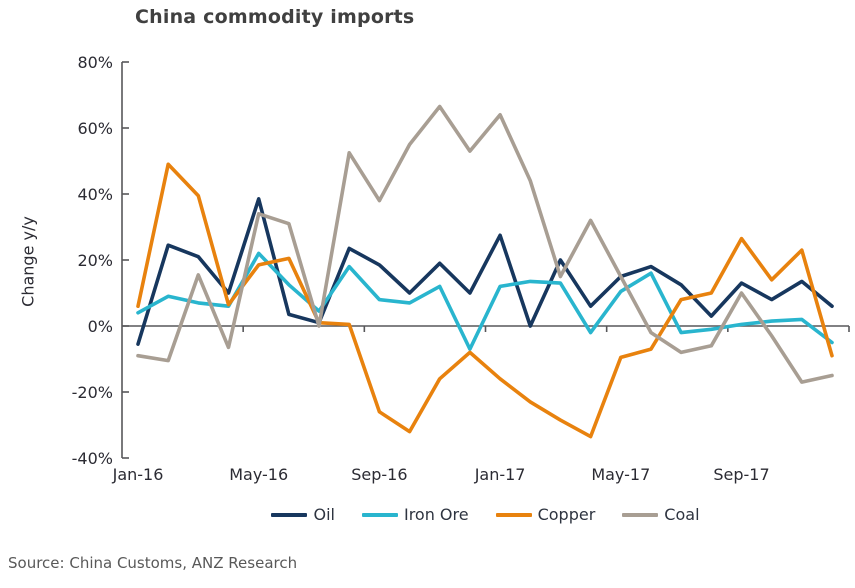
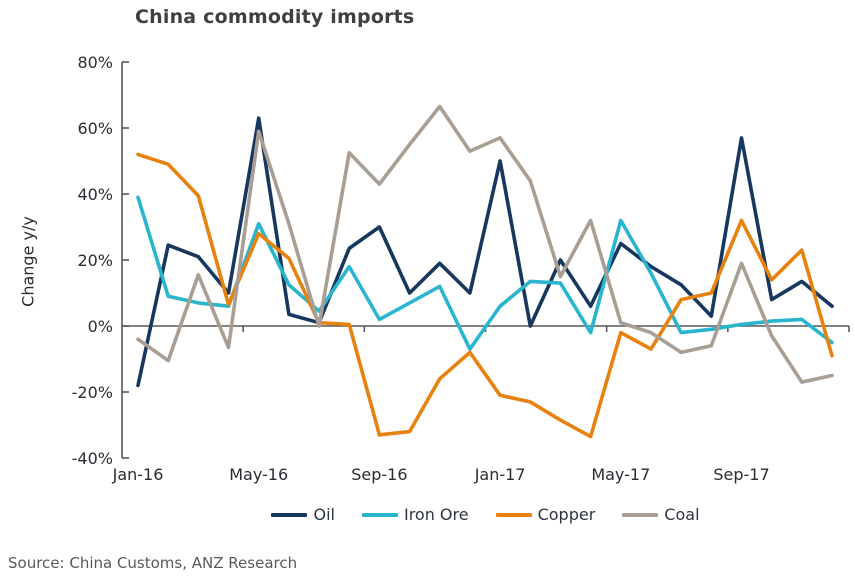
Oil/Jan-16: -6% -> -18%
Iron Ore/Jan-16: 4% -> 39%
Copper/Jan-16: 6% -> 52%
Coal/Jan-16: -9% -> -4%
Oil/May-16: 38% -> 63%
Iron Ore/May-16: 22% -> 31%
Copper/May-16: 18% -> 28%
Coal/May-16: 34% -> 59%
Oil/Sep-16: 18% -> 30%
Iron Ore/Sep-16: 8% -> 2%
Copper/Sep-16: -26% -> -33%
Coal/Sep-16: 38% -> 43%
Oil/Jan-17: 28% -> 50%
Iron Ore/Jan-17: 12% -> 6%
Copper/Jan-17: -16% -> -21%
Coal/Jan-17: 64% -> 57%
Oil/May-17: 15% -> 25%
Iron Ore/May-17: 10% -> 32%
Copper/May-17: -10% -> -2%
Coal/May-17: 15% -> 1%
Oil/Sep-17: 13% -> 57%
Copper/Sep-17: 26% -> 32%
Coal/Sep-17: 10% -> 19%
